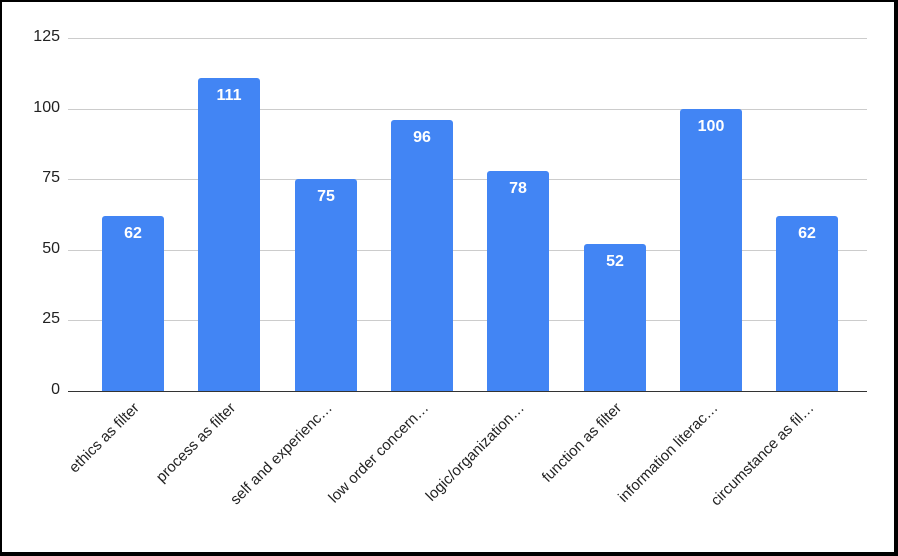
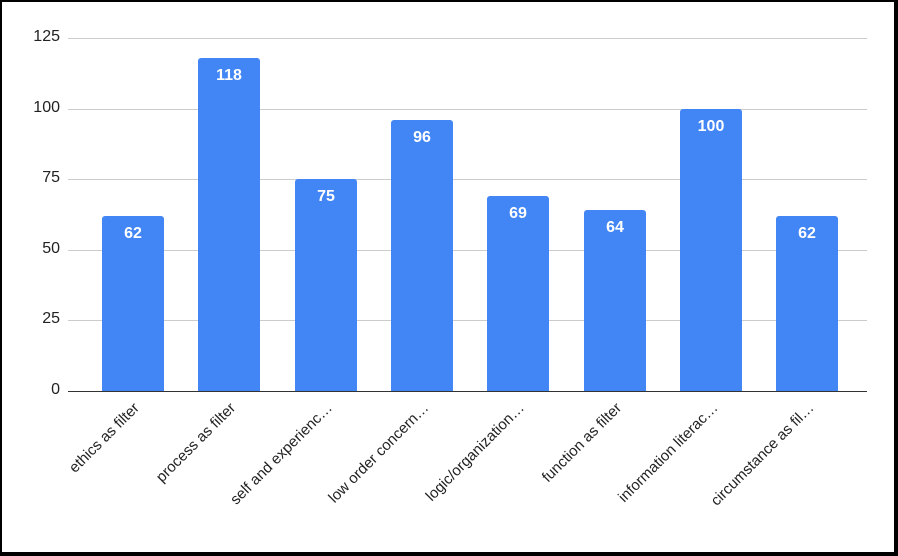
process as filter: 111 -> 118
logic/organization…: 78 -> 69
function as filter: 52 -> 64
